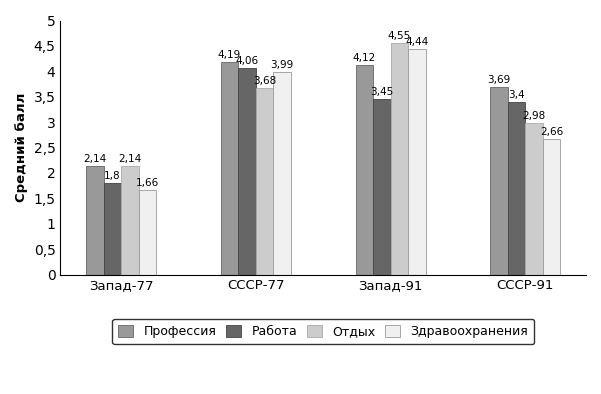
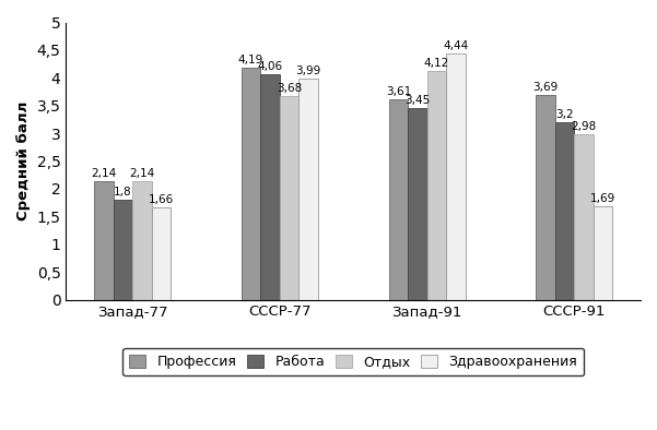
Профессия/Запад-91: 4,12 -> 3,61
Отдых/Запад-91: 4,55 -> 4,12
Работа/СССР-91: 3,4 -> 3,2
Здравоохранения/СССР-91: 2,66 -> 1,69
